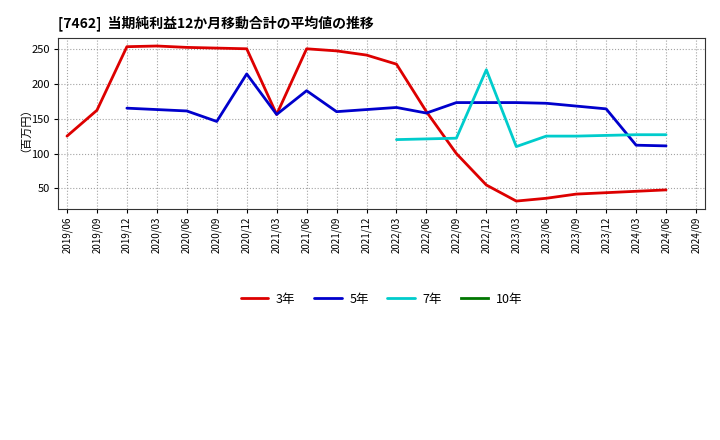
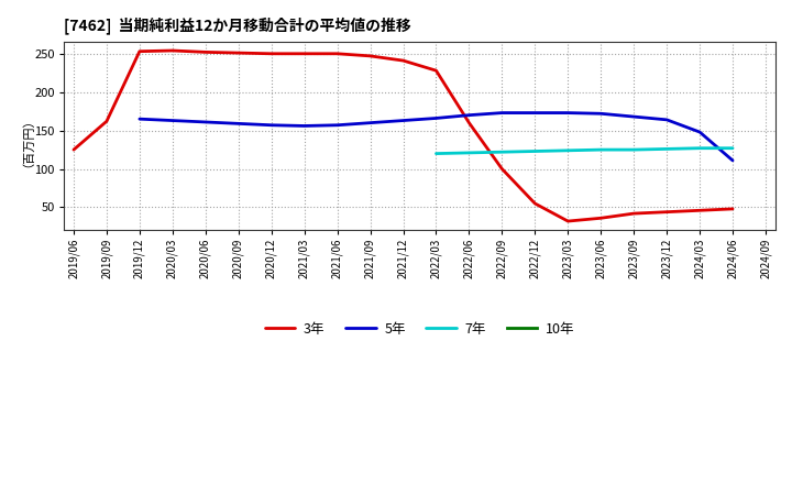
5年/2020/09: 146 -> 159
5年/2020/12: 214 -> 157
3年/2021/03: 156 -> 250
5年/2021/06: 190 -> 157
5年/2022/06: 158 -> 170
7年/2022/12: 220 -> 123
7年/2023/03: 110 -> 124
5年/2024/03: 112 -> 148
